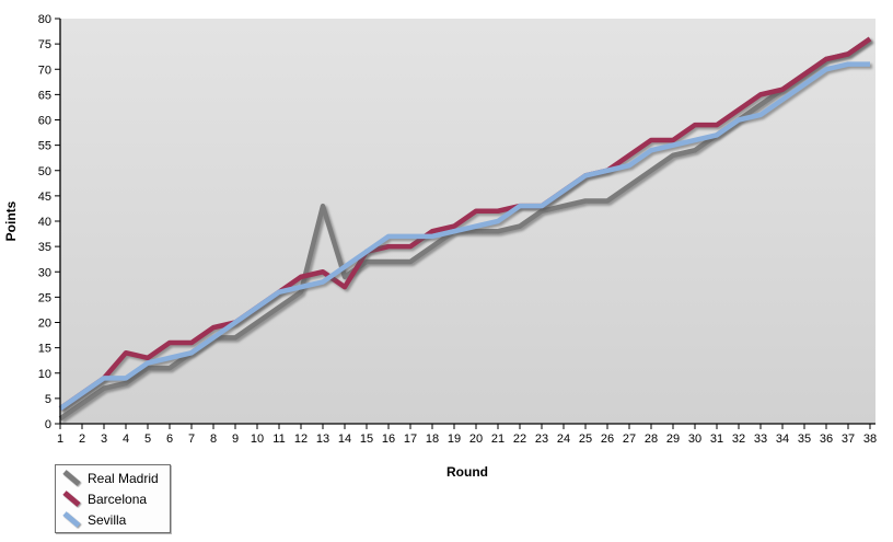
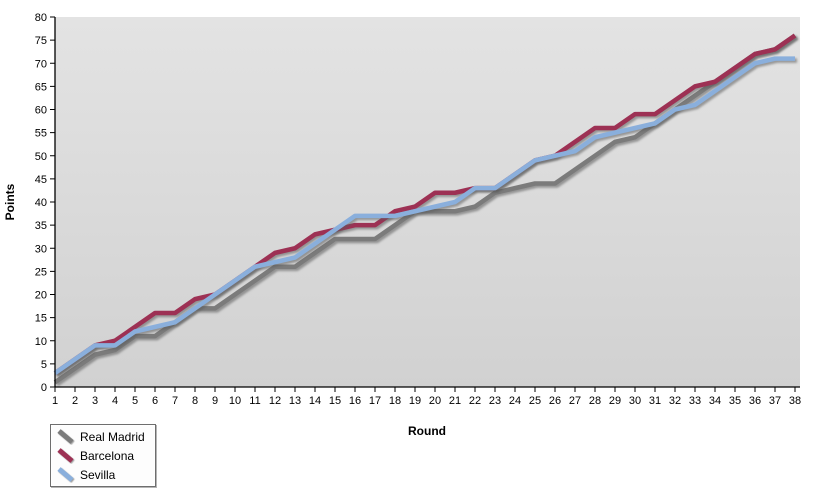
Barcelona/4: 14 -> 10
Real Madrid/13: 43 -> 26
Barcelona/14: 27 -> 33
